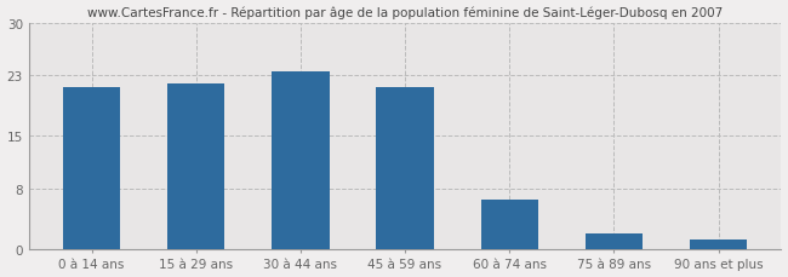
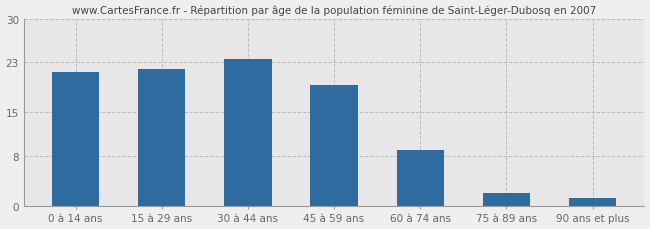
45 à 59 ans: 21.5 -> 19.4
60 à 74 ans: 6.5 -> 9.0
